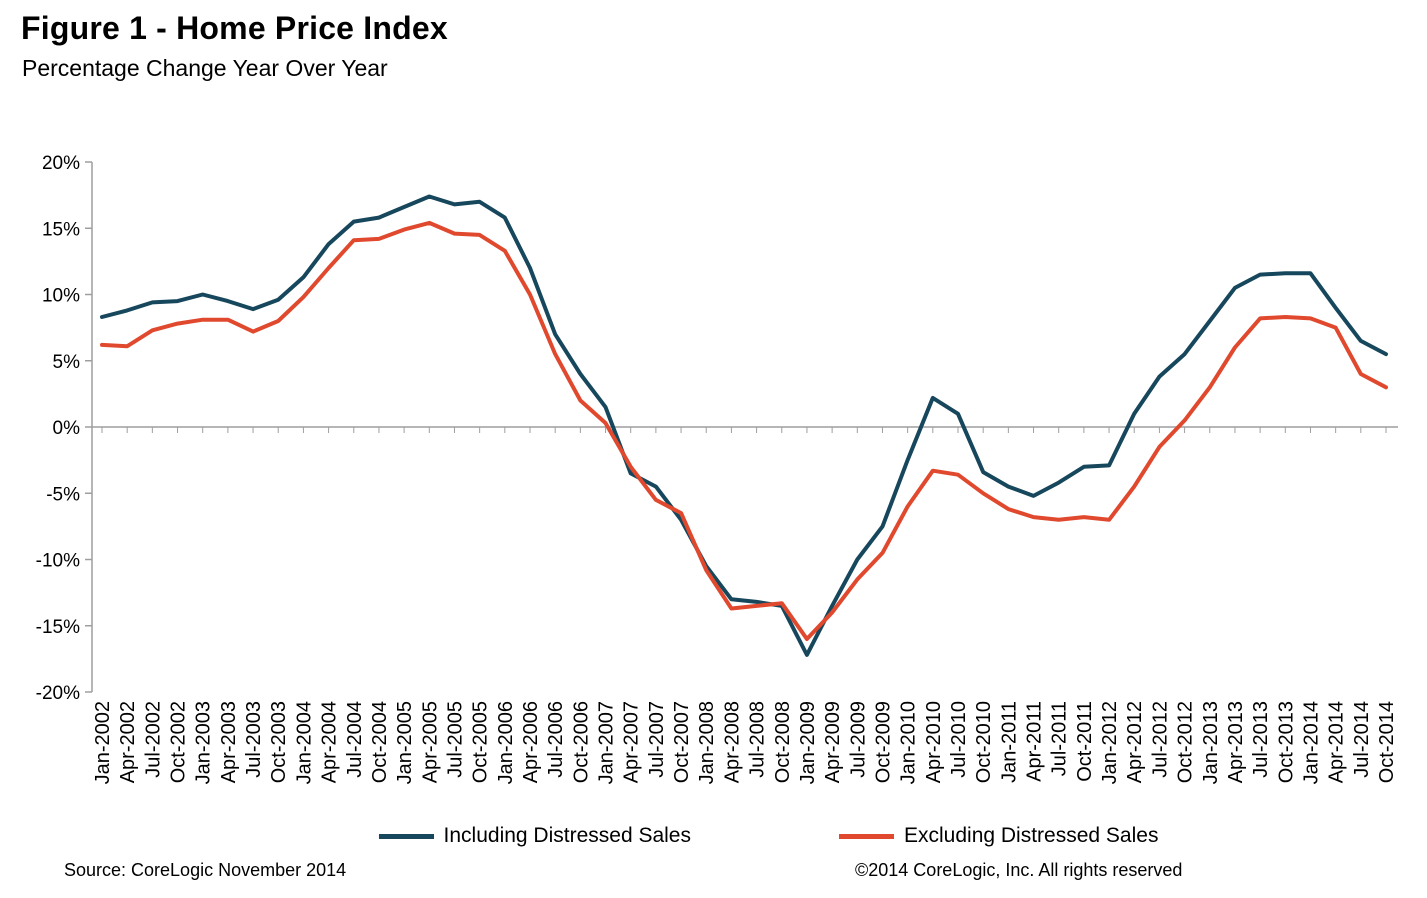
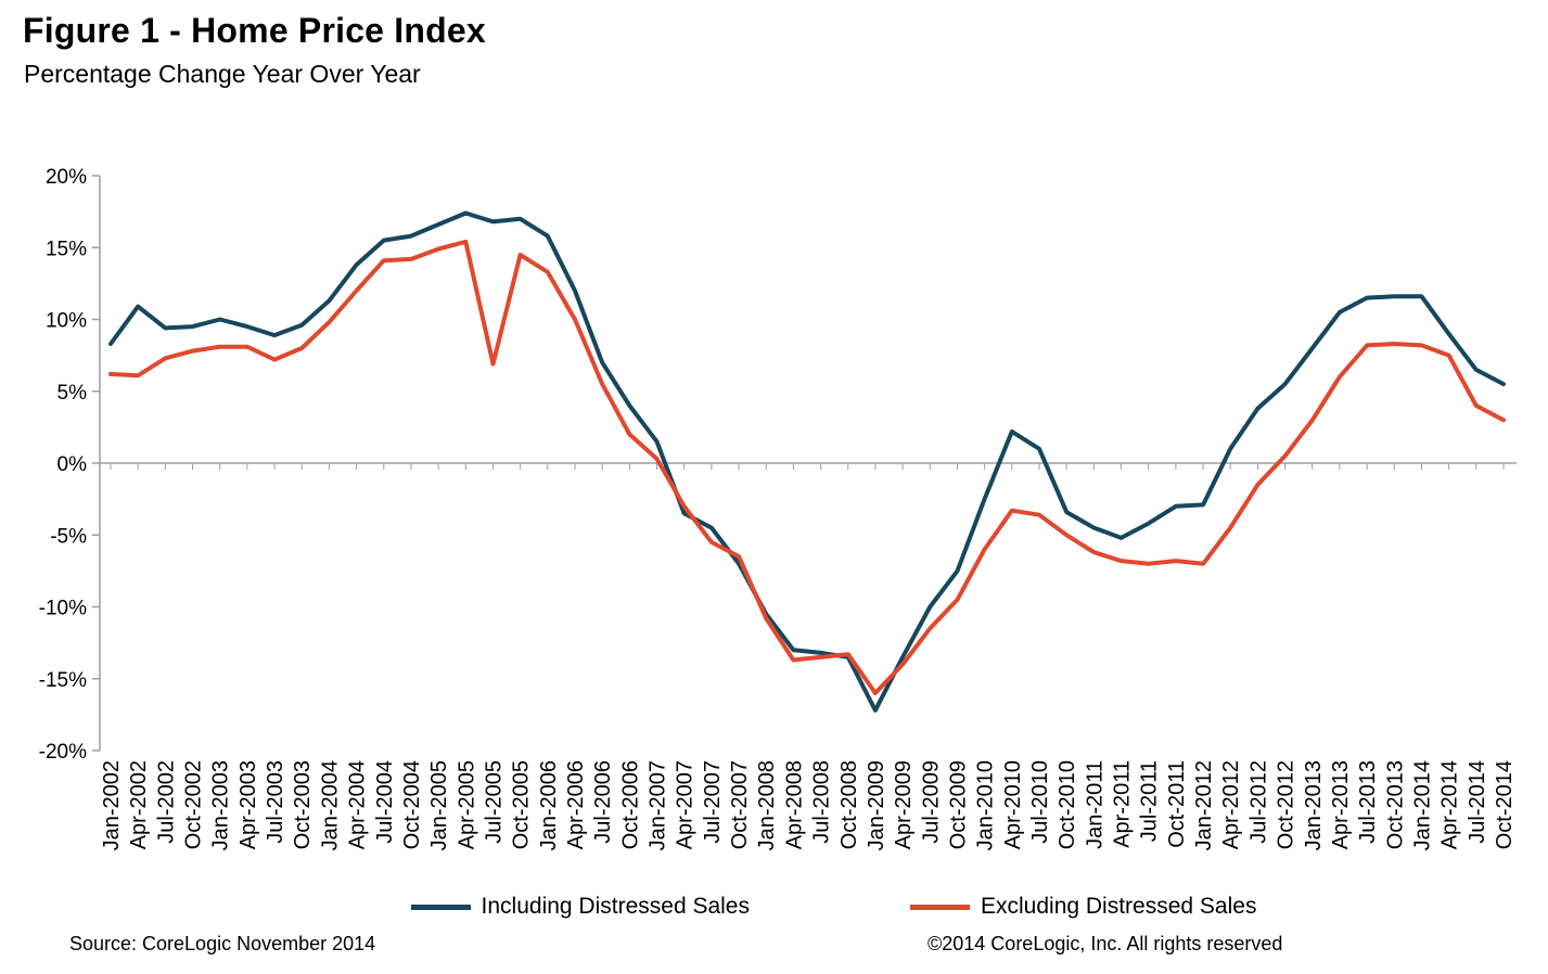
Including Distressed Sales/Apr-2002: 8.8% -> 10.9%
Excluding Distressed Sales/Jul-2005: 14.6% -> 6.9%
